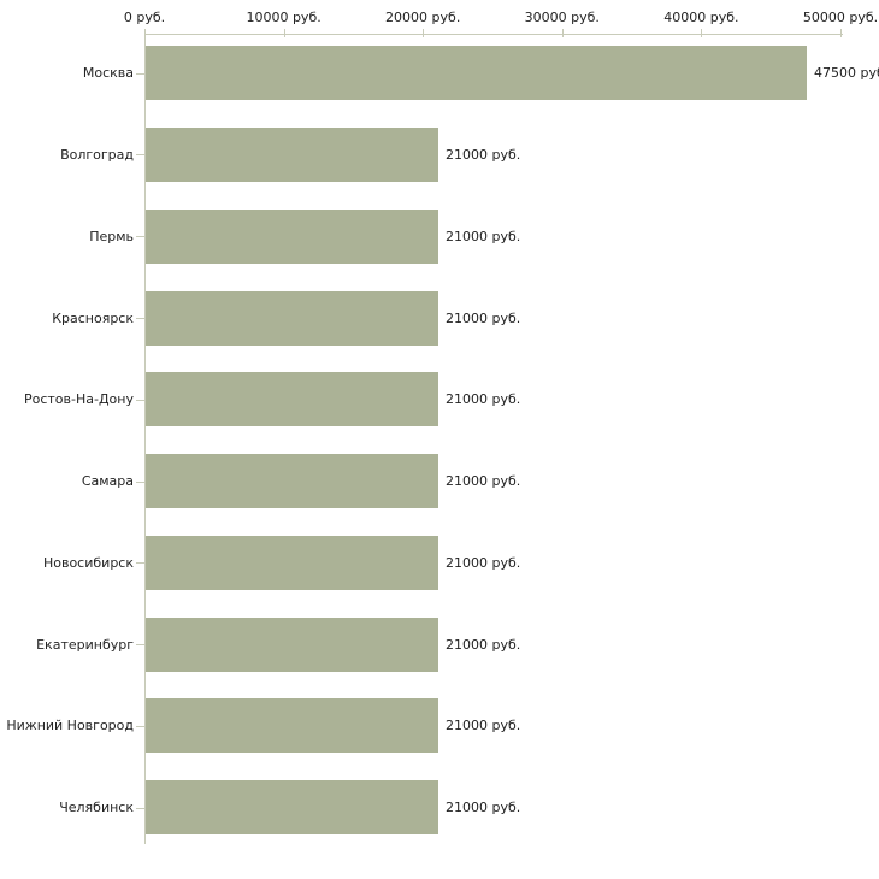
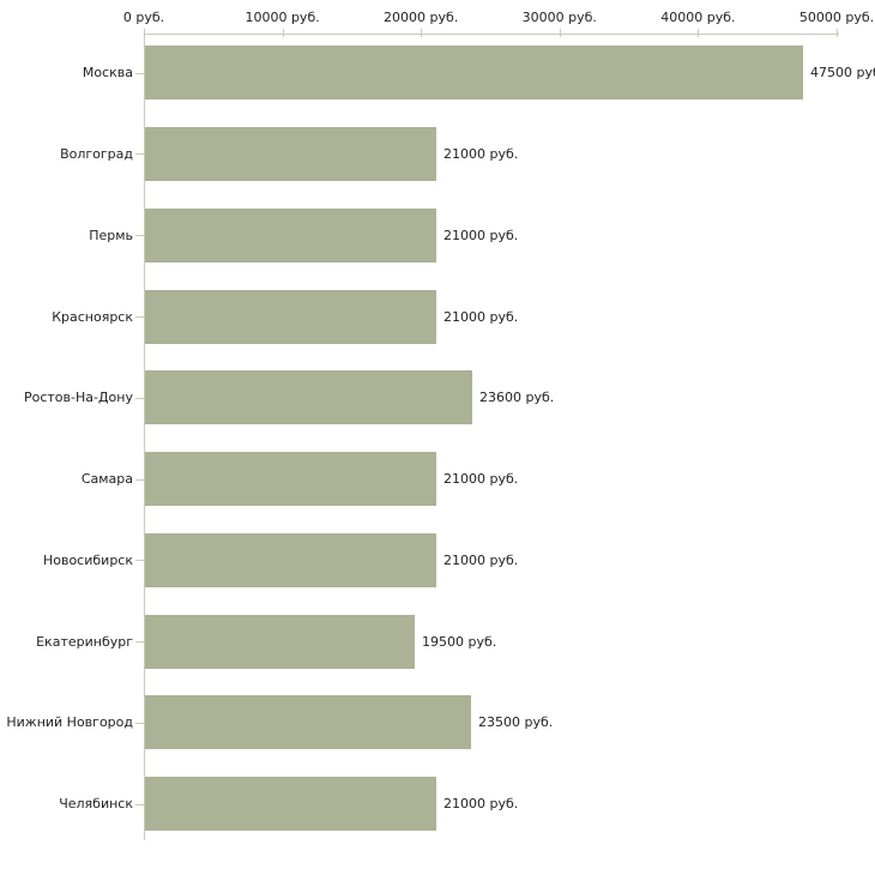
Ростов-На-Дону: 21000 -> 23600
Екатеринбург: 21000 -> 19500
Нижний Новгород: 21000 -> 23500
